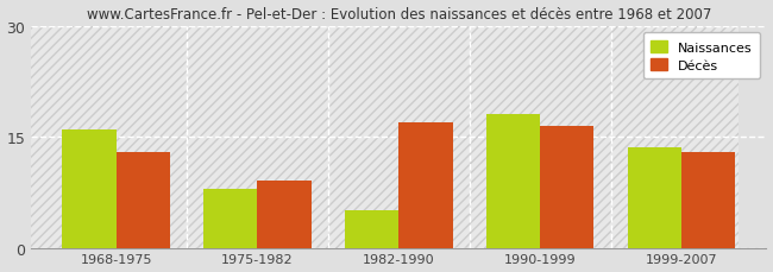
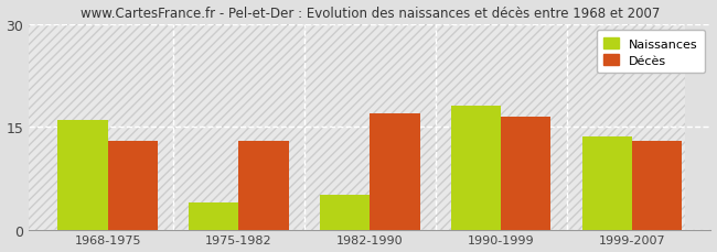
Naissances/1975-1982: 8.0 -> 4.0
Décès/1975-1982: 9.0 -> 13.0
